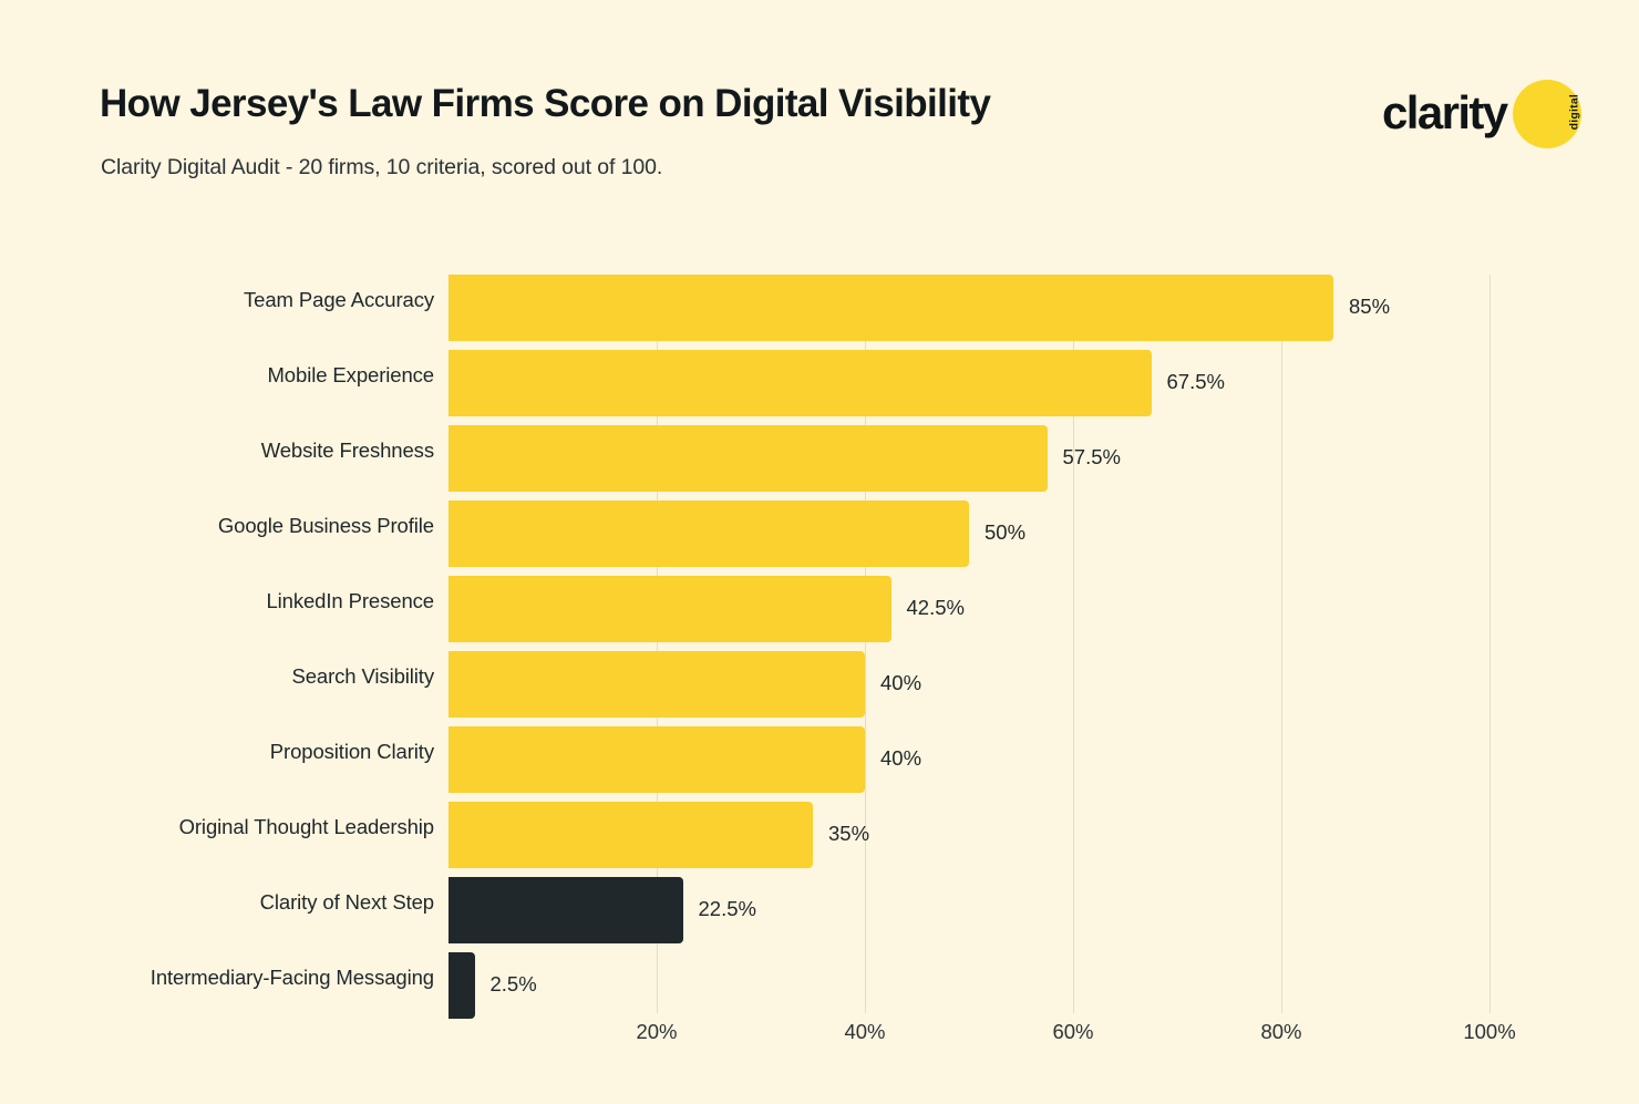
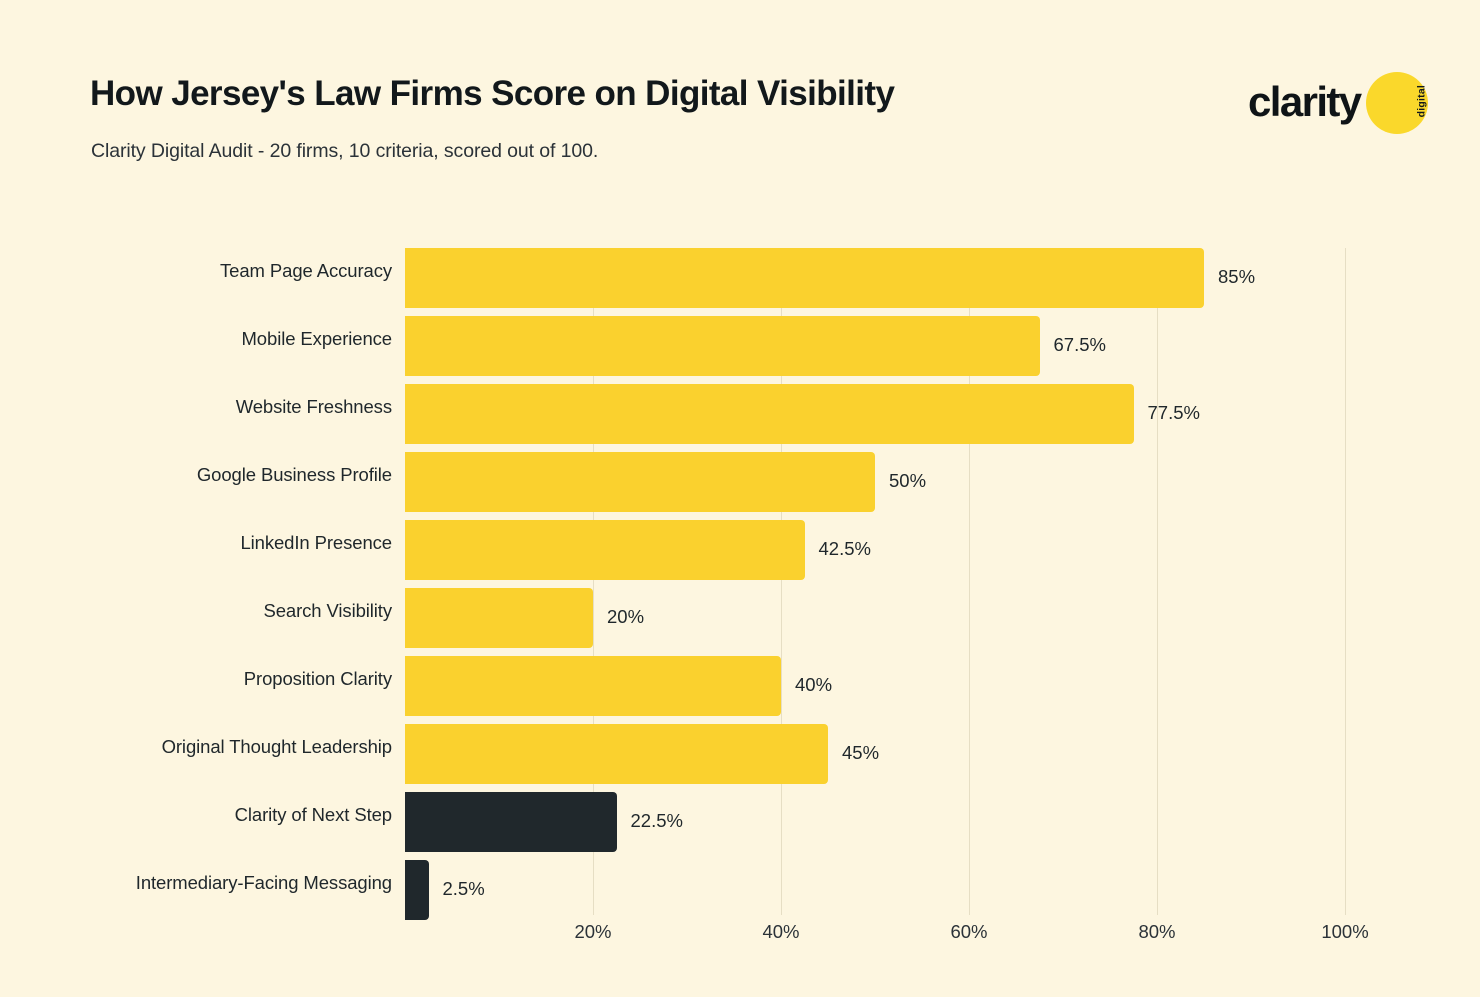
Website Freshness: 57.5% -> 77.5%
Search Visibility: 40% -> 20%
Original Thought Leadership: 35% -> 45%
